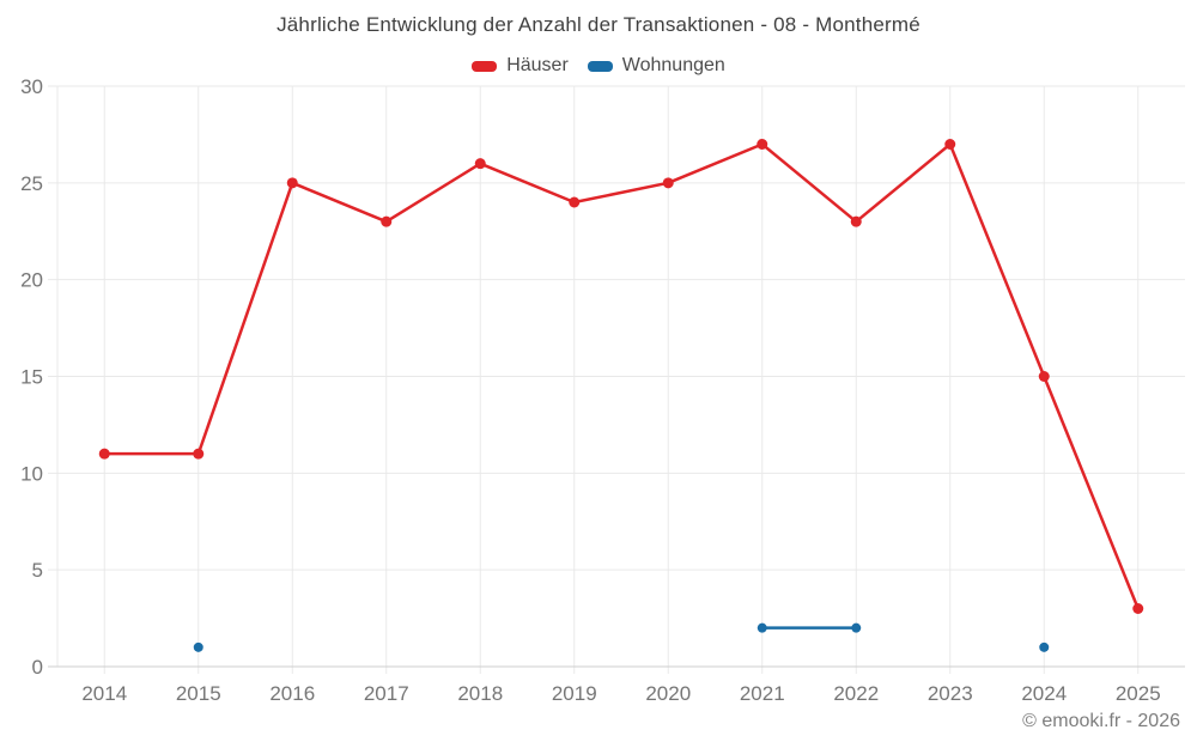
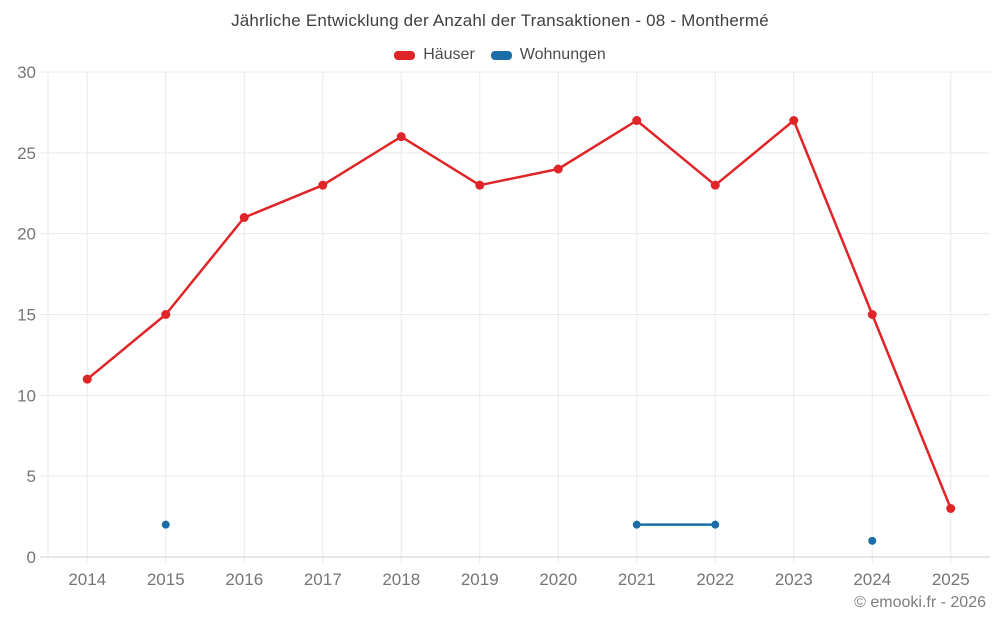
Häuser/2015: 11 -> 15
Wohnungen/2015: 1 -> 2
Häuser/2016: 25 -> 21
Häuser/2019: 24 -> 23
Häuser/2020: 25 -> 24
